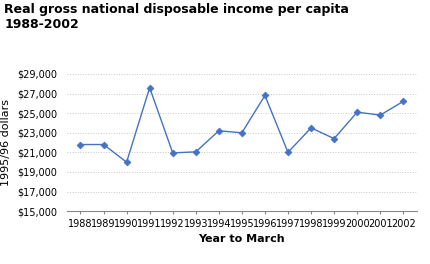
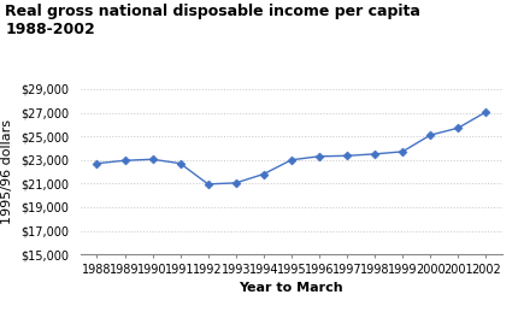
1988: $21,800 -> $22,700
1989: $21,800 -> $23,000
1990: $20,000 -> $23,000
1991: $27,600 -> $22,700
1994: $23,200 -> $21,800
1996: $26,800 -> $23,300
1997: $21,000 -> $23,400
1999: $22,400 -> $23,700
2001: $24,800 -> $25,700
2002: $26,200 -> $27,000
